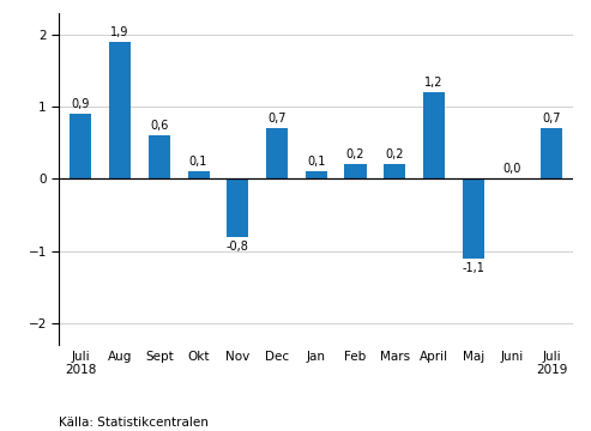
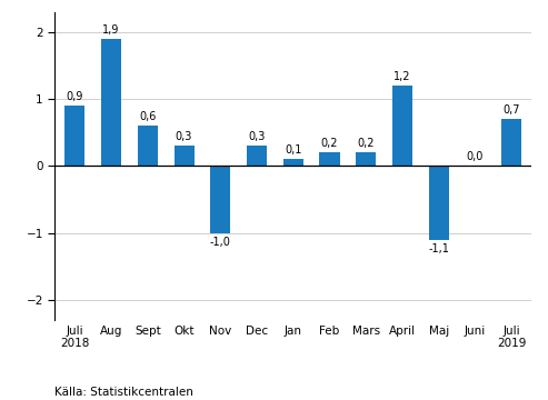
Okt: 0,1 -> 0,3
Nov: -0,8 -> -1,0
Dec: 0,7 -> 0,3
